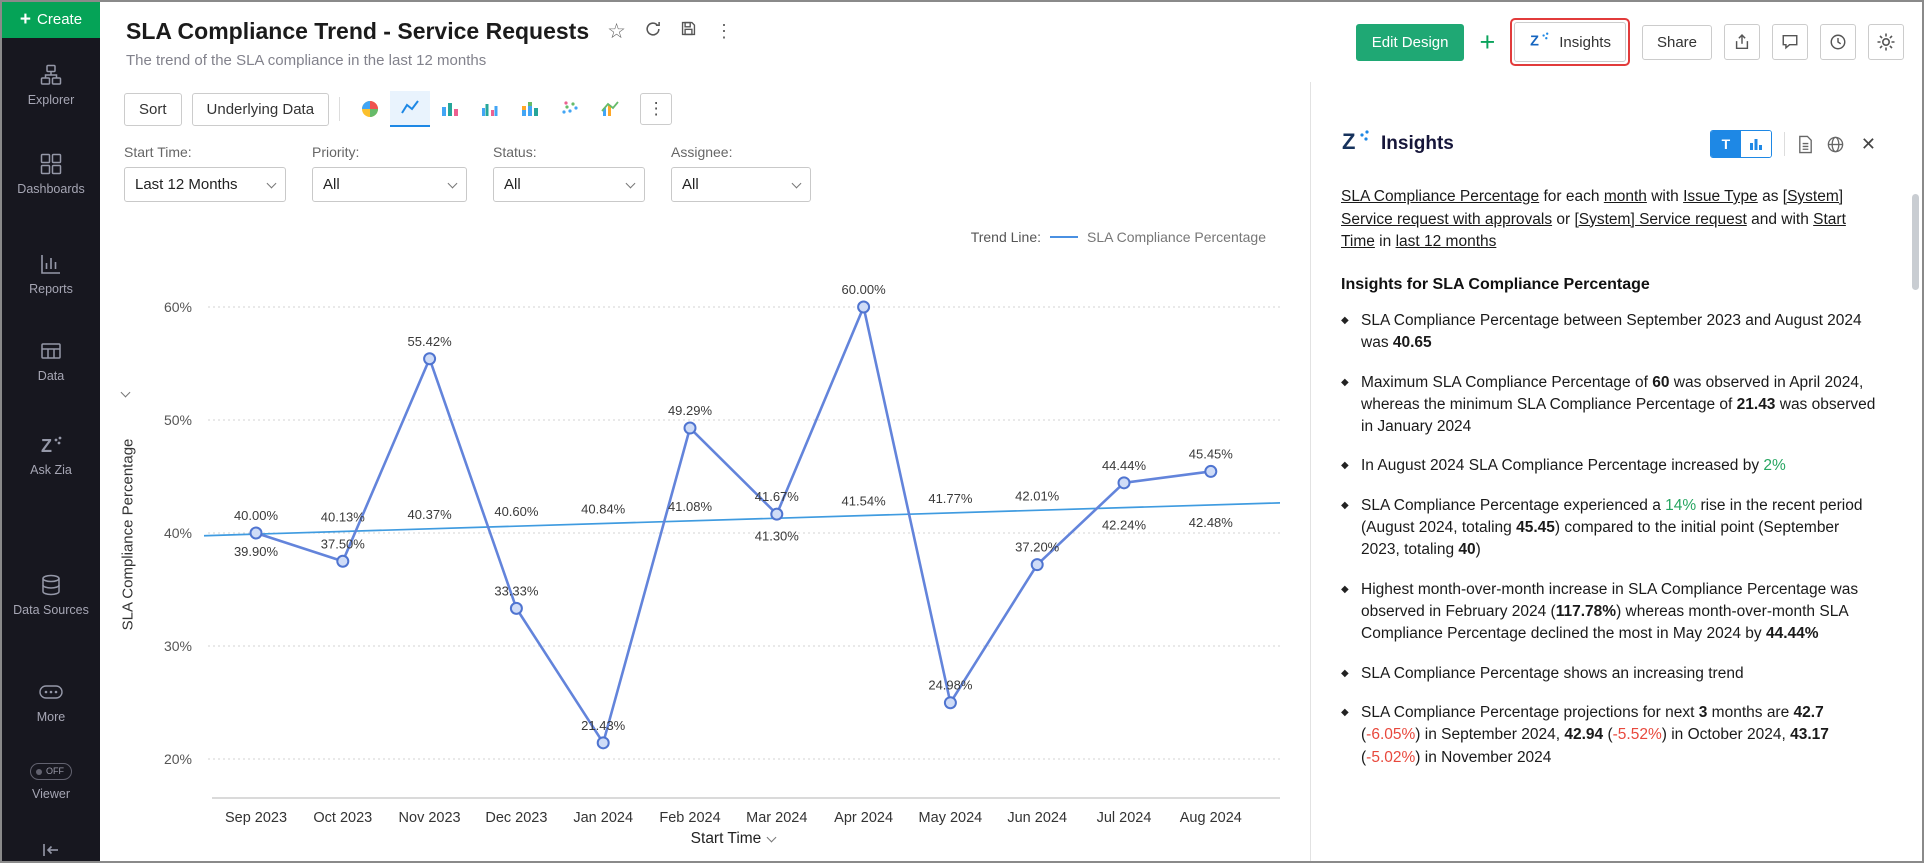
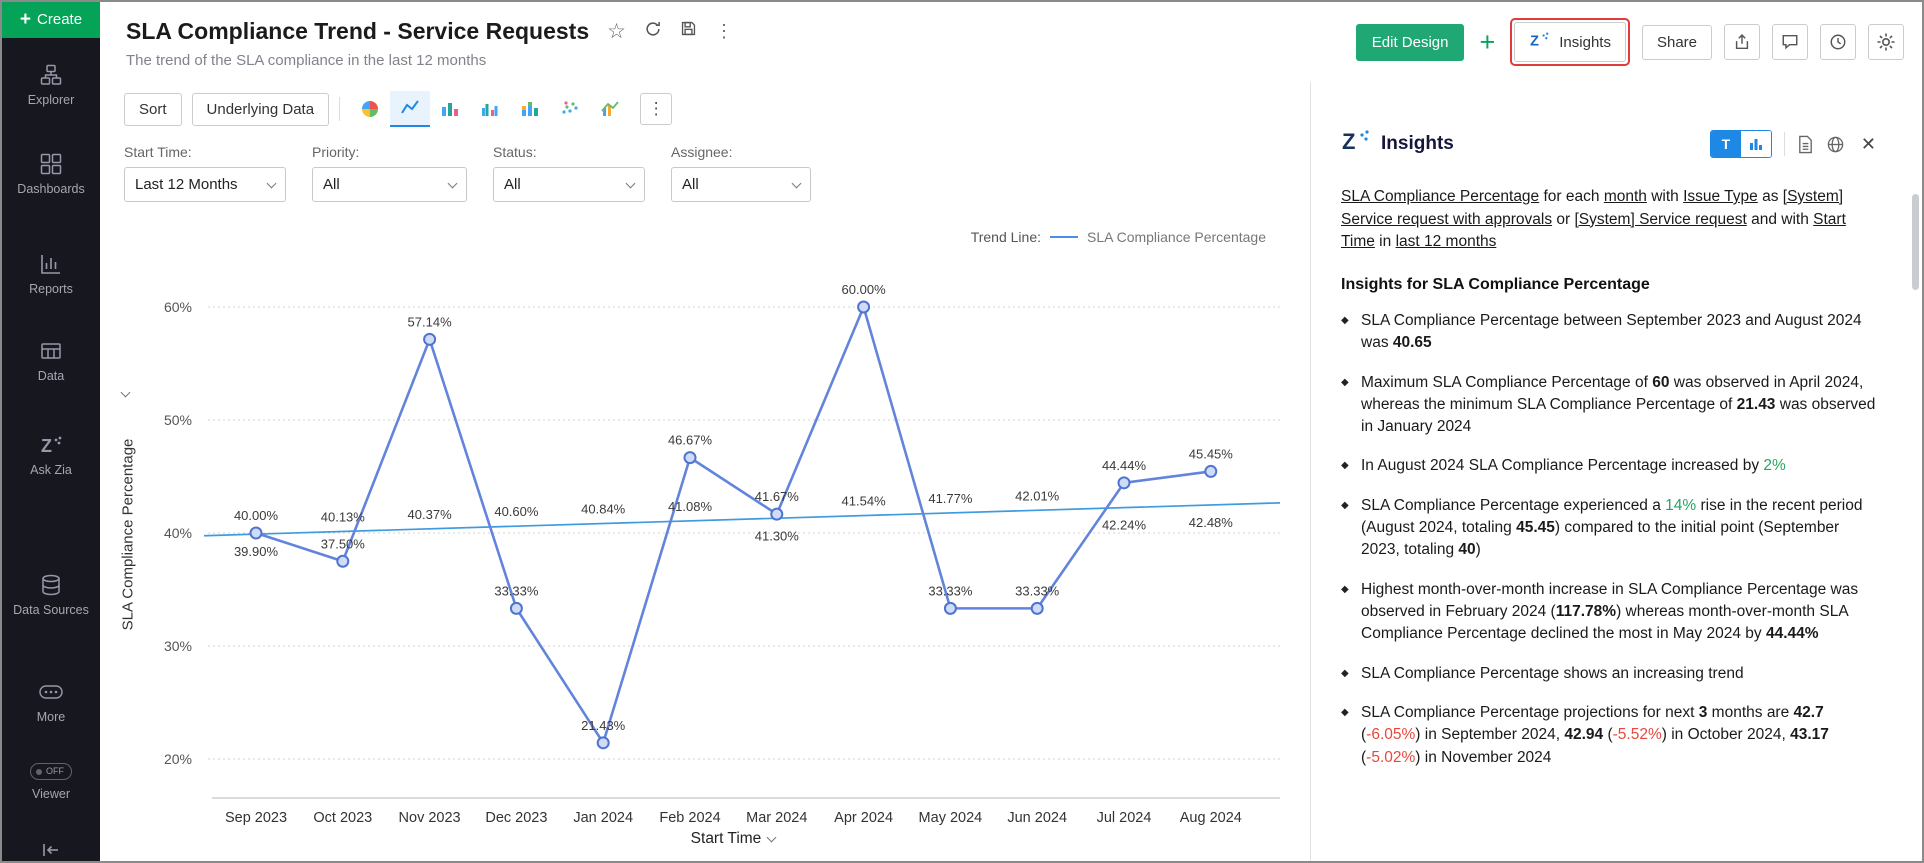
SLA Compliance Percentage/Nov 2023: 55.42% -> 57.14%
SLA Compliance Percentage/Feb 2024: 49.29% -> 46.67%
SLA Compliance Percentage/May 2024: 24.98% -> 33.33%
SLA Compliance Percentage/Jun 2024: 37.20% -> 33.33%
